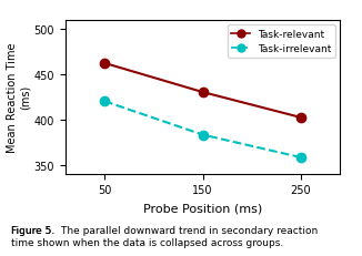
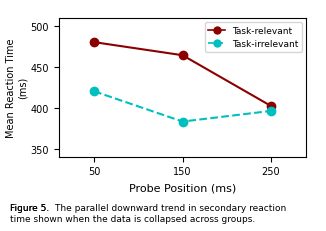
Task-relevant/50: 462 -> 480
Task-relevant/150: 430 -> 464
Task-irrelevant/250: 358 -> 396
